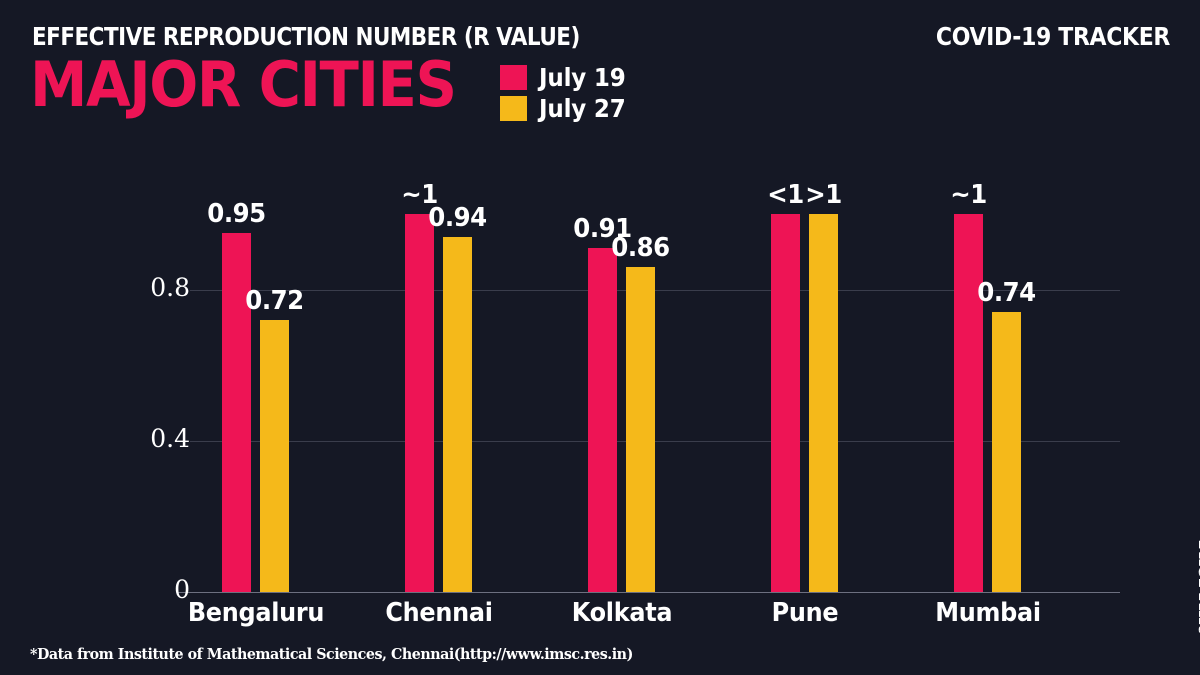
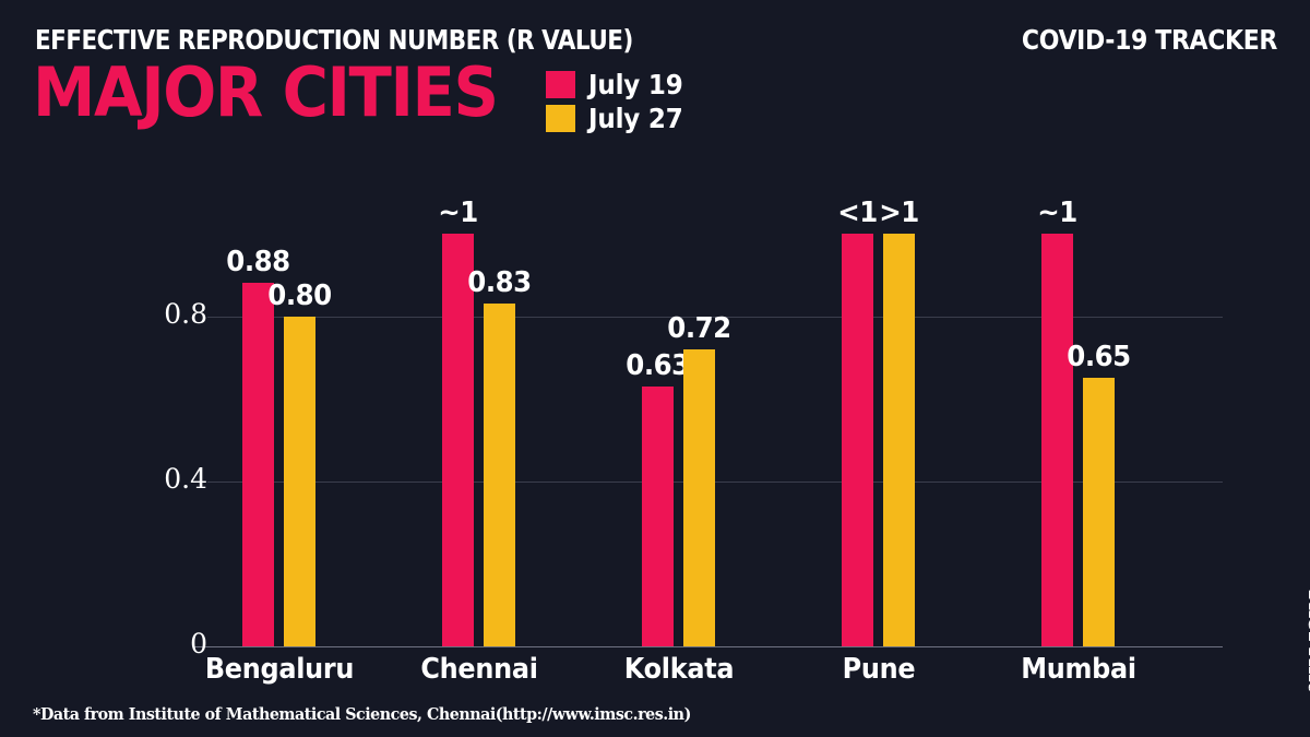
July 19/Bengaluru: 0.95 -> 0.88
July 27/Bengaluru: 0.72 -> 0.80
July 27/Chennai: 0.94 -> 0.83
July 19/Kolkata: 0.91 -> 0.63
July 27/Kolkata: 0.86 -> 0.72
July 27/Mumbai: 0.74 -> 0.65
